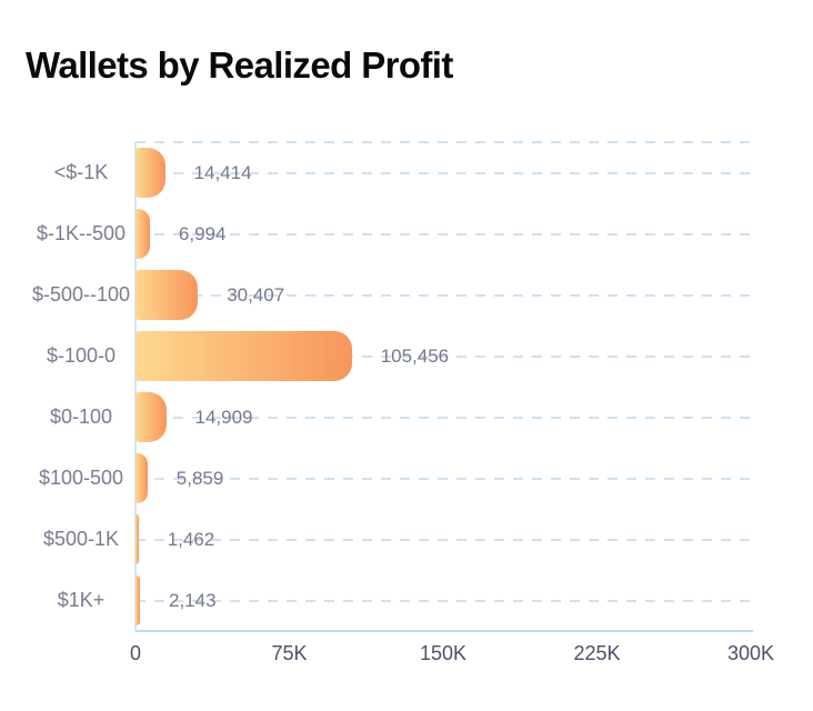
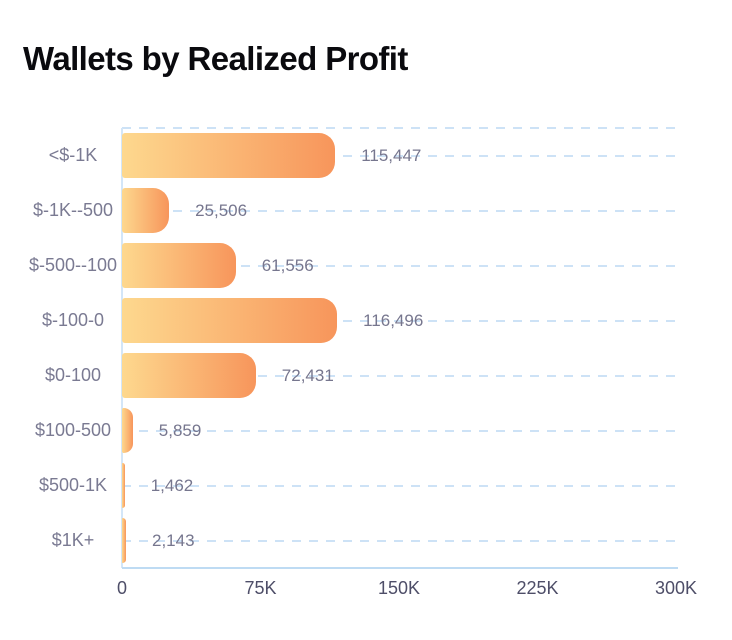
<$-1K: 14,414 -> 115,447
$-1K--500: 6,994 -> 25,506
$-500--100: 30,407 -> 61,556
$-100-0: 105,456 -> 116,496
$0-100: 14,909 -> 72,431
